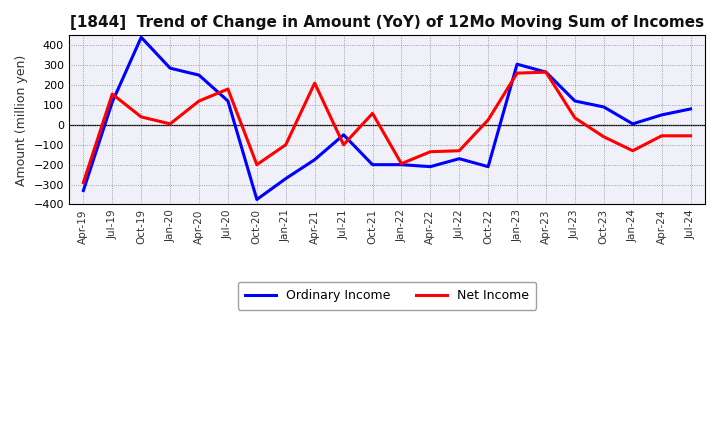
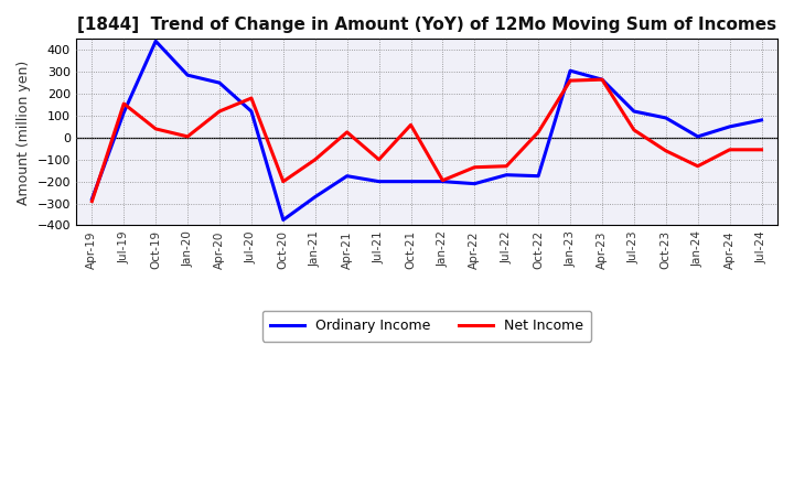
Ordinary Income/Apr-19: -330 -> -280
Net Income/Apr-21: 210 -> 20
Ordinary Income/Jul-21: -50 -> -200
Ordinary Income/Oct-22: -210 -> -180
